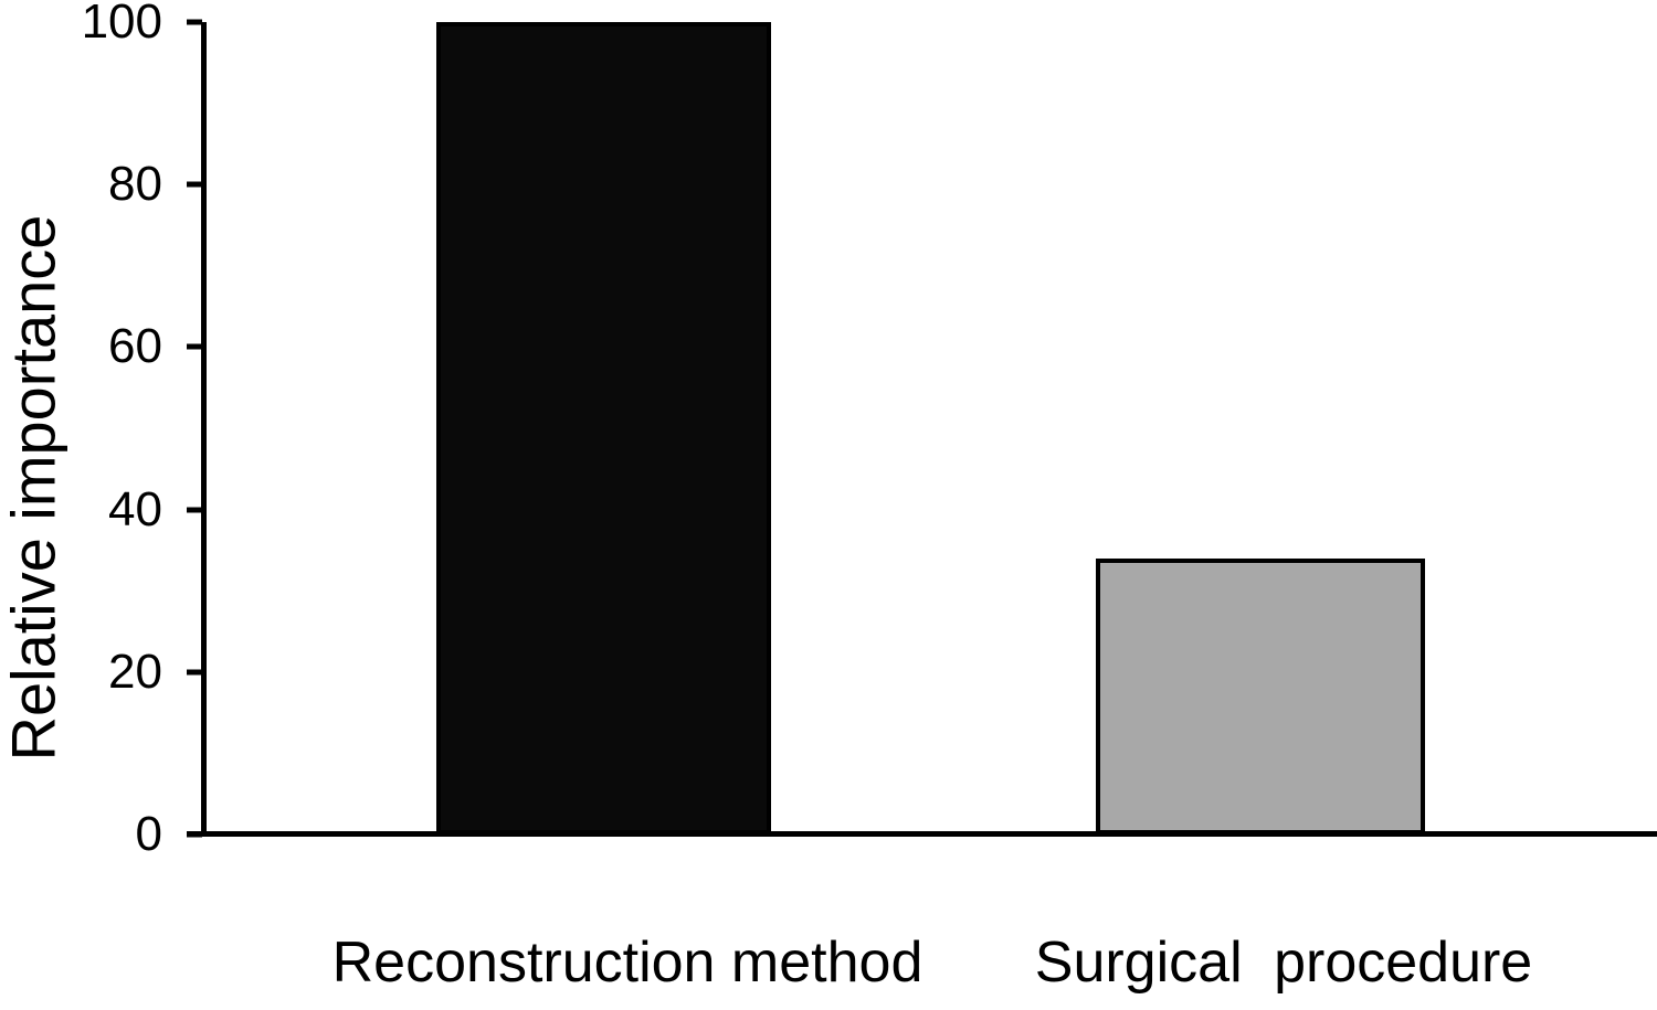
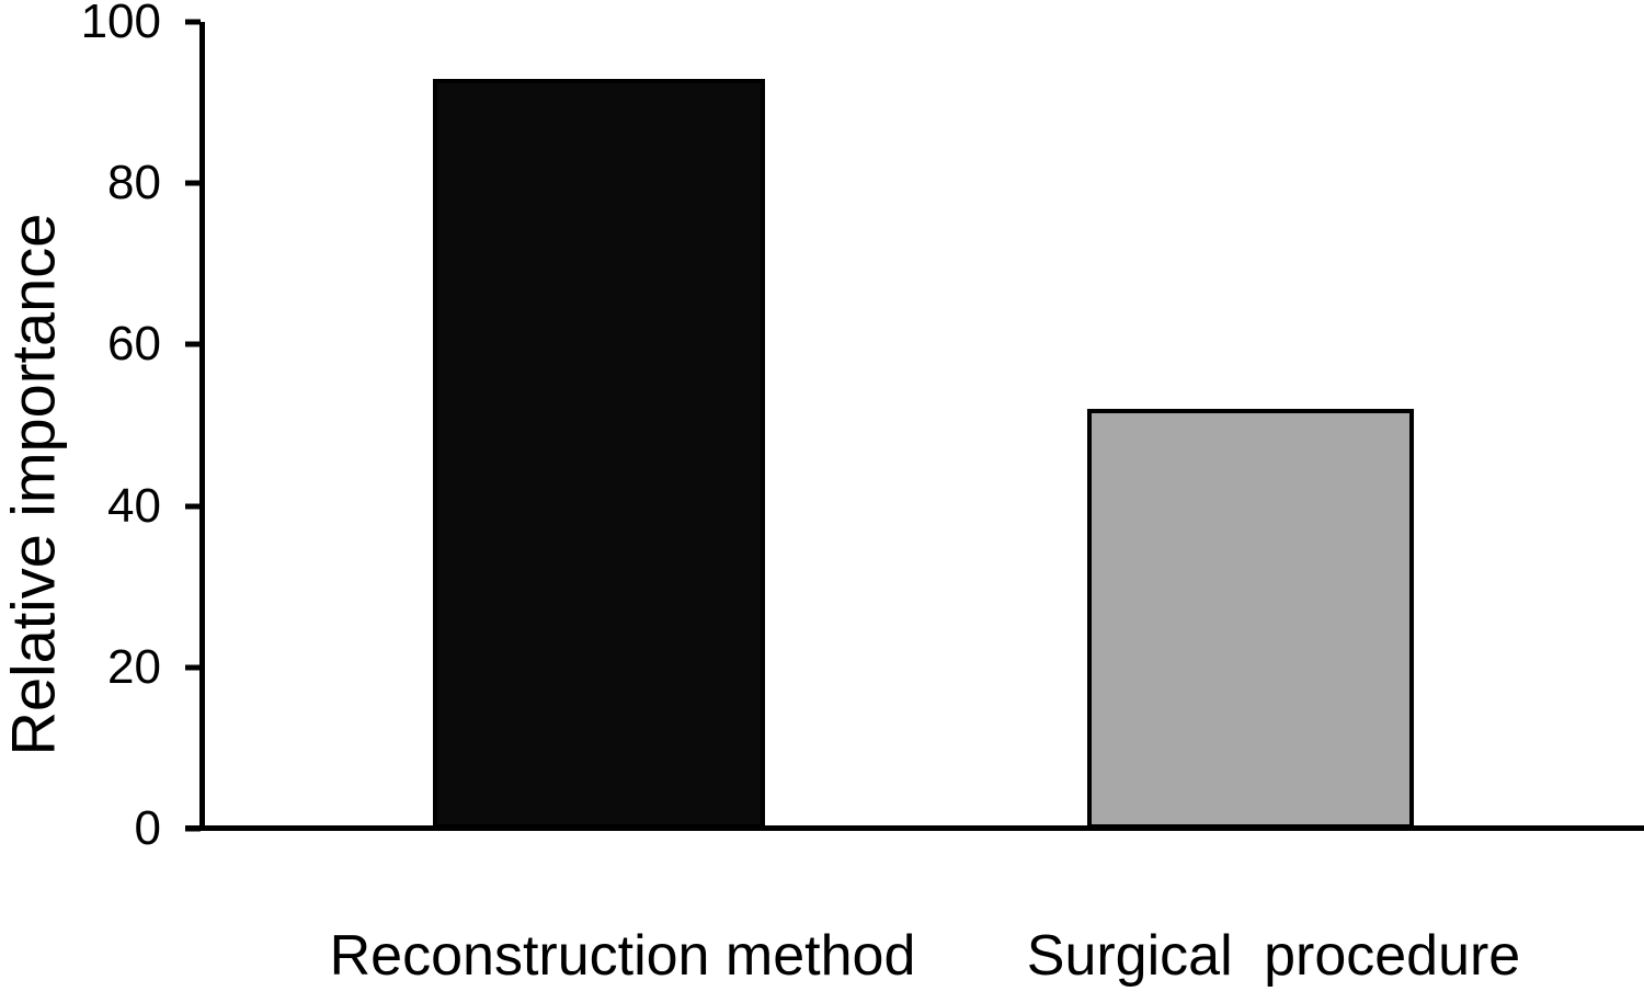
Reconstruction method: 100 -> 93
Surgical procedure: 34 -> 52
